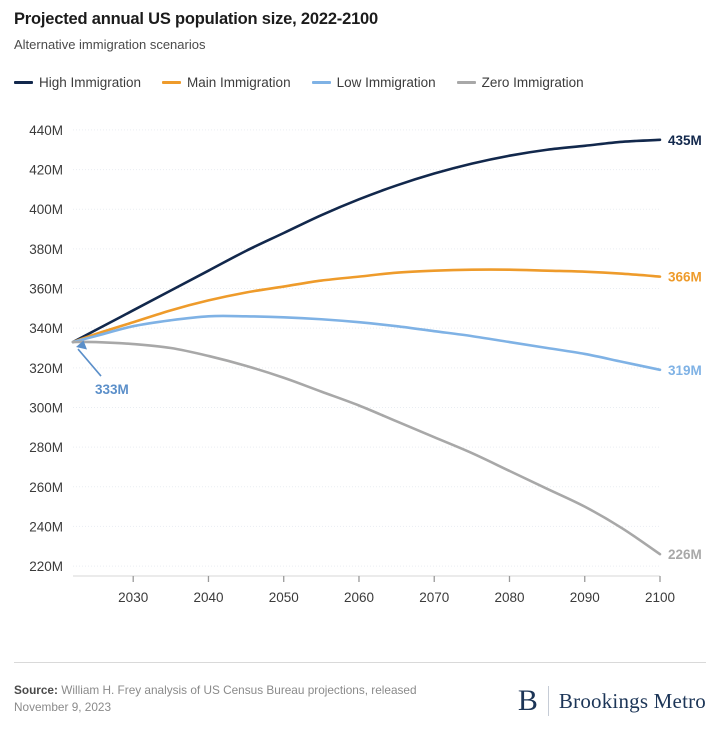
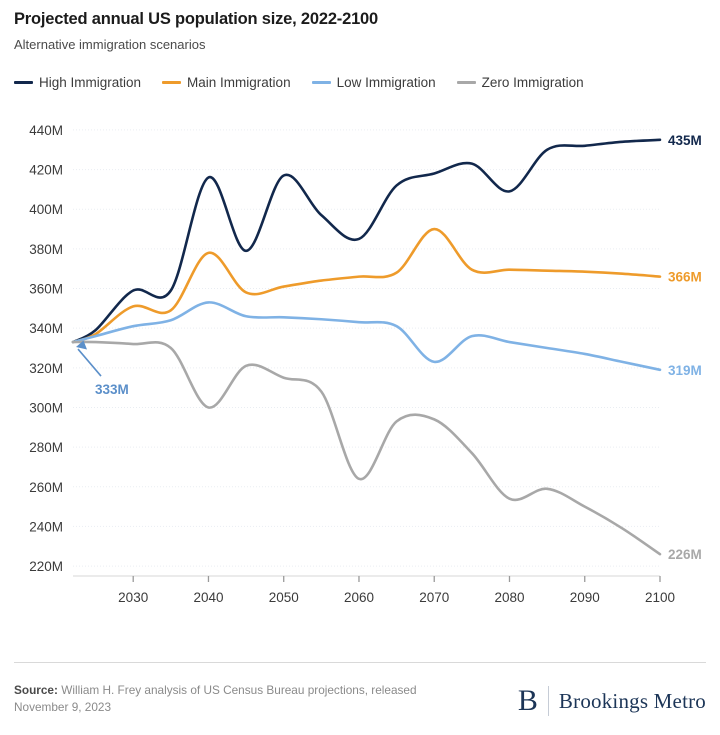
High Immigration/2030: 349M -> 359M
Main Immigration/2030: 343M -> 351M
High Immigration/2040: 369M -> 416M
Main Immigration/2040: 354M -> 378M
Low Immigration/2040: 346M -> 353M
Zero Immigration/2040: 326M -> 300M
High Immigration/2050: 388M -> 417M
High Immigration/2060: 405M -> 385M
Zero Immigration/2060: 301M -> 264M
Main Immigration/2070: 369M -> 390M
Low Immigration/2070: 338M -> 323M
Zero Immigration/2070: 285M -> 294M
High Immigration/2080: 427M -> 409M
Zero Immigration/2080: 268M -> 254M
